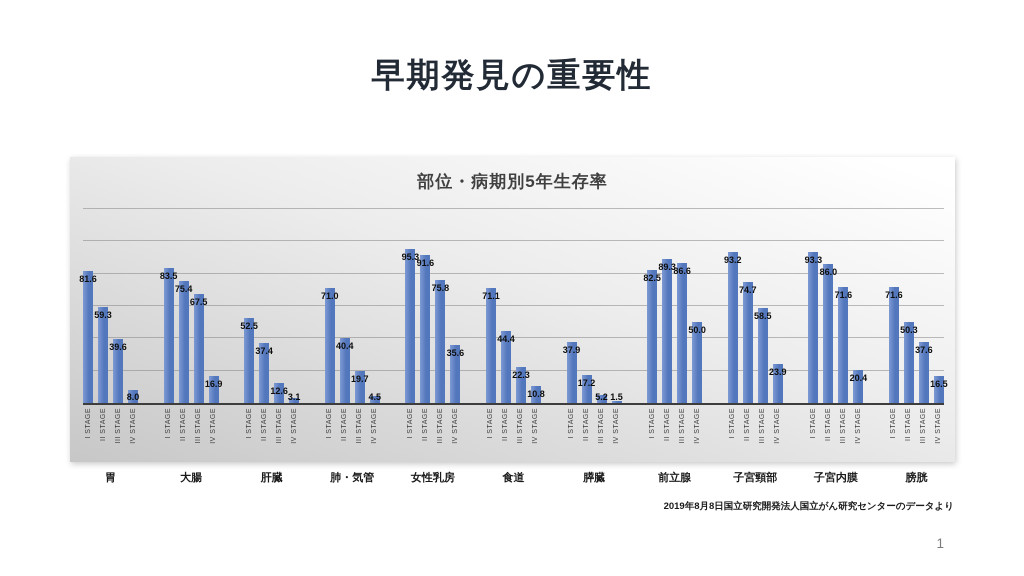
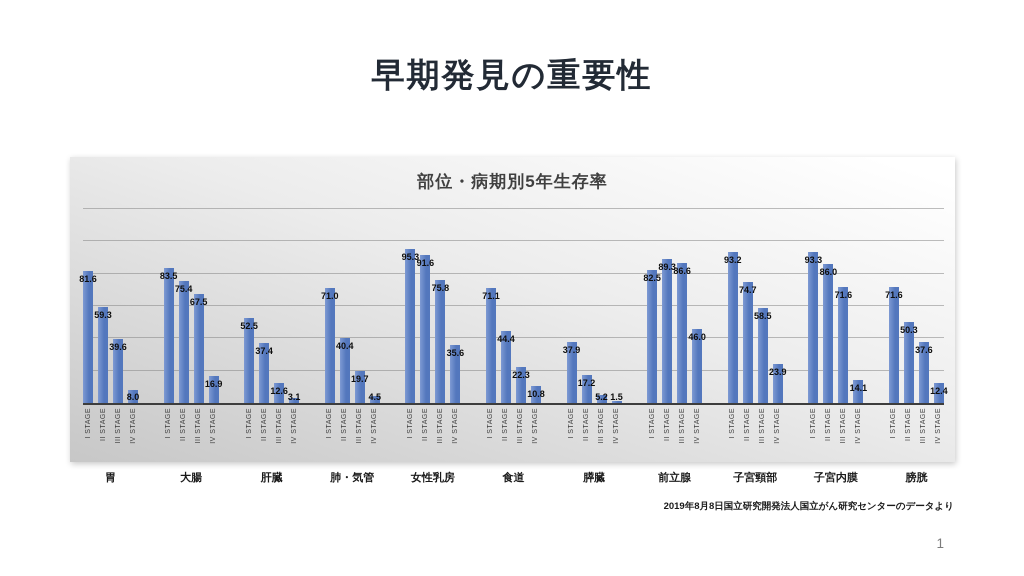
IV STAGE/前立腺: 50.0 -> 46.0
IV STAGE/子宮内膜: 20.4 -> 14.1
IV STAGE/膀胱: 16.5 -> 12.4
